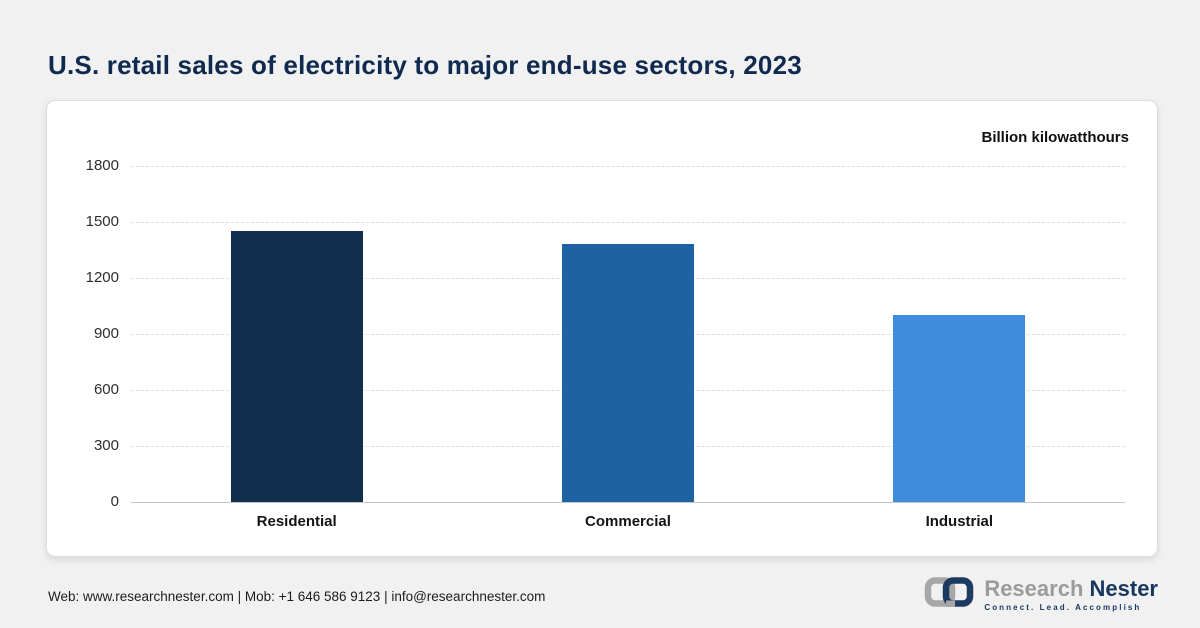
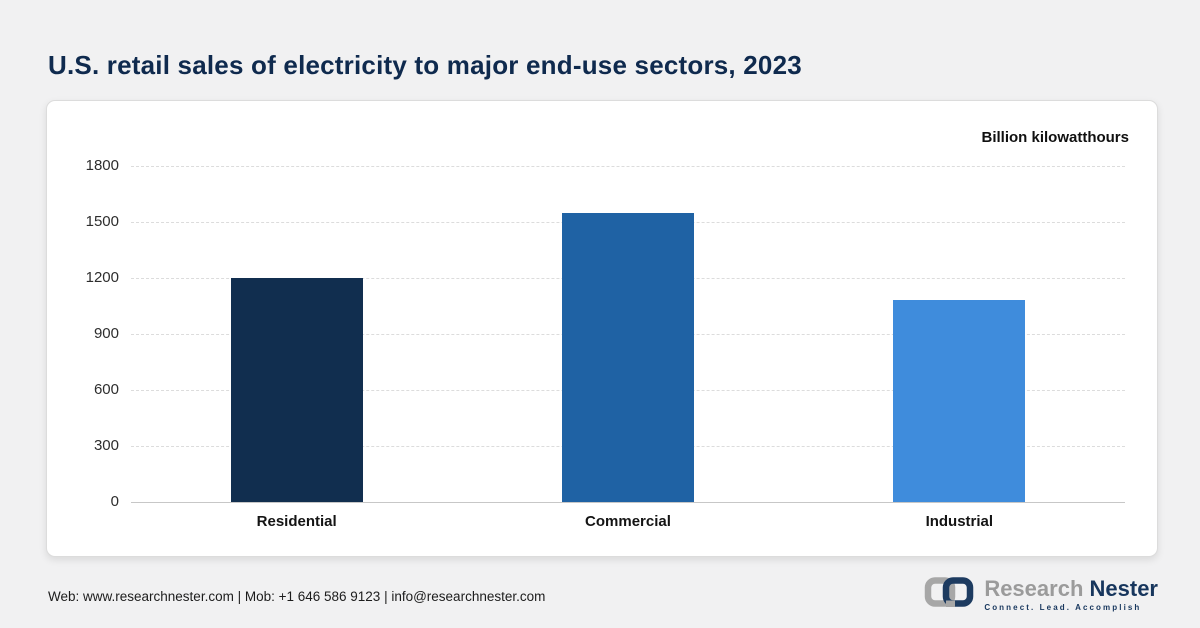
Residential: 1450 -> 1200
Commercial: 1380 -> 1550
Industrial: 1000 -> 1080
